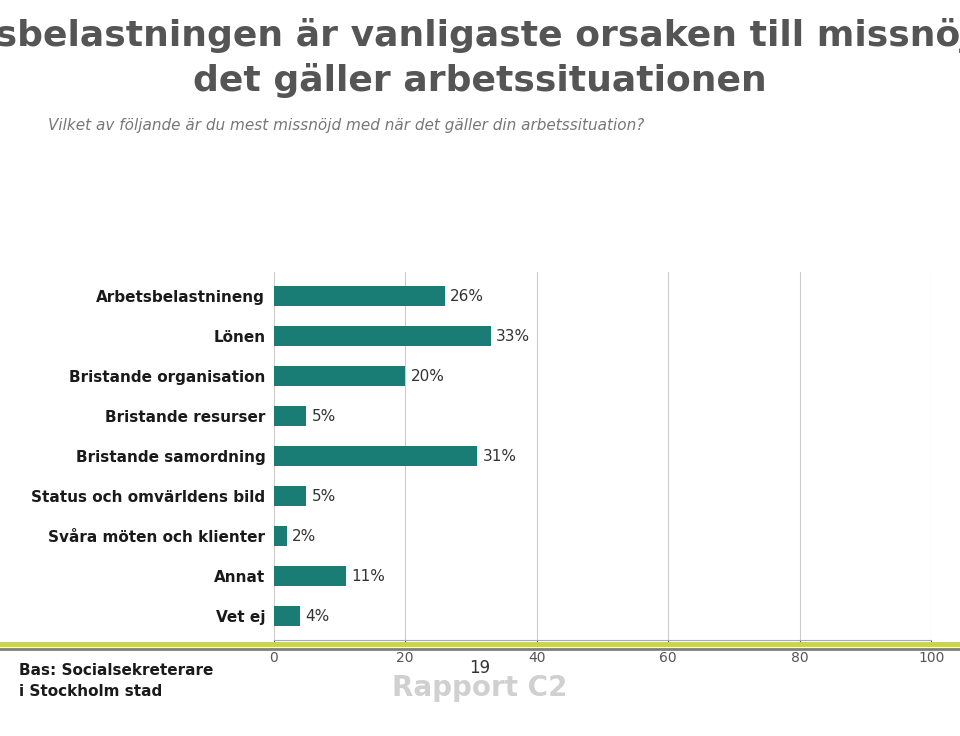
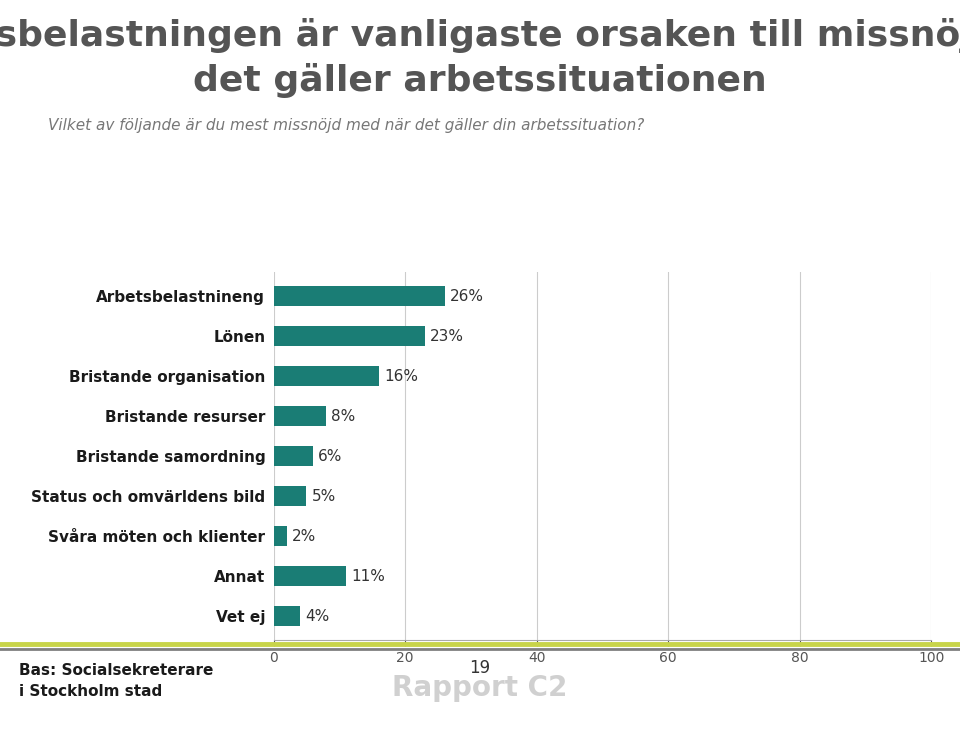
Lönen: 33% -> 23%
Bristande organisation: 20% -> 16%
Bristande resurser: 5% -> 8%
Bristande samordning: 31% -> 6%
